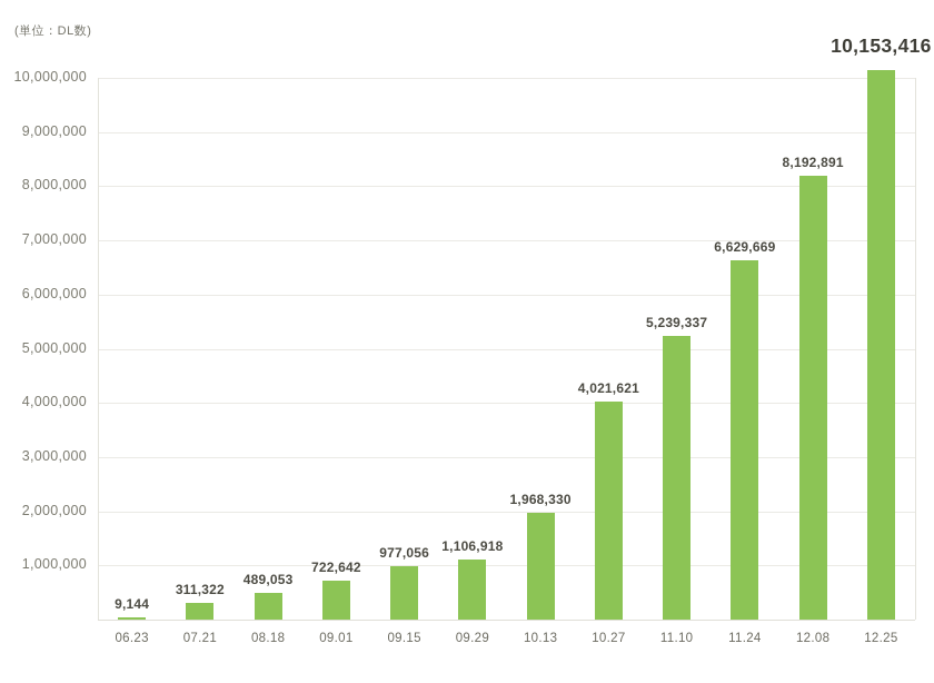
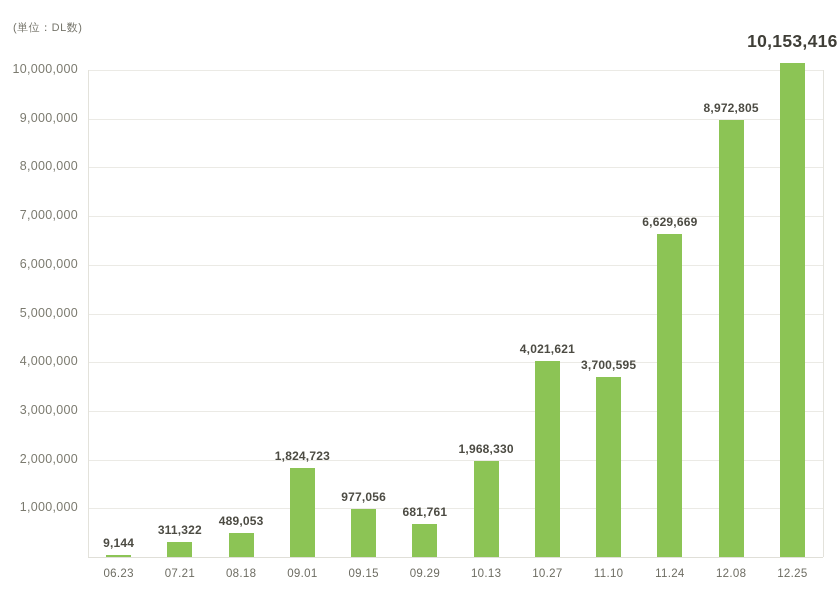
09.01: 722,642 -> 1,824,723
09.29: 1,106,918 -> 681,761
11.10: 5,239,337 -> 3,700,595
12.08: 8,192,891 -> 8,972,805
